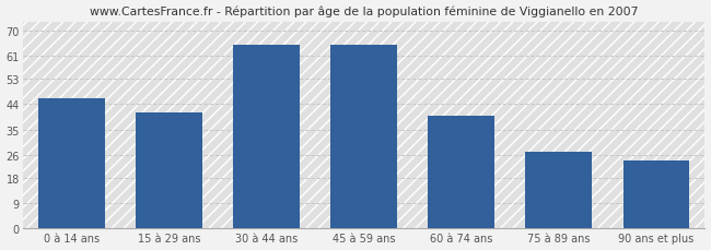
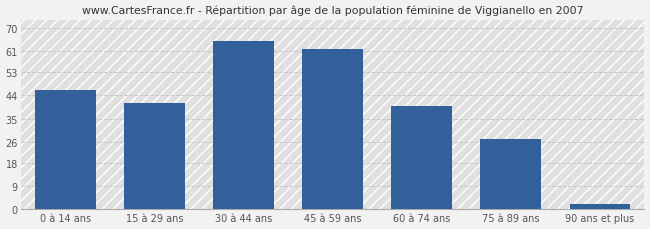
45 à 59 ans: 65 -> 62
90 ans et plus: 24 -> 2
